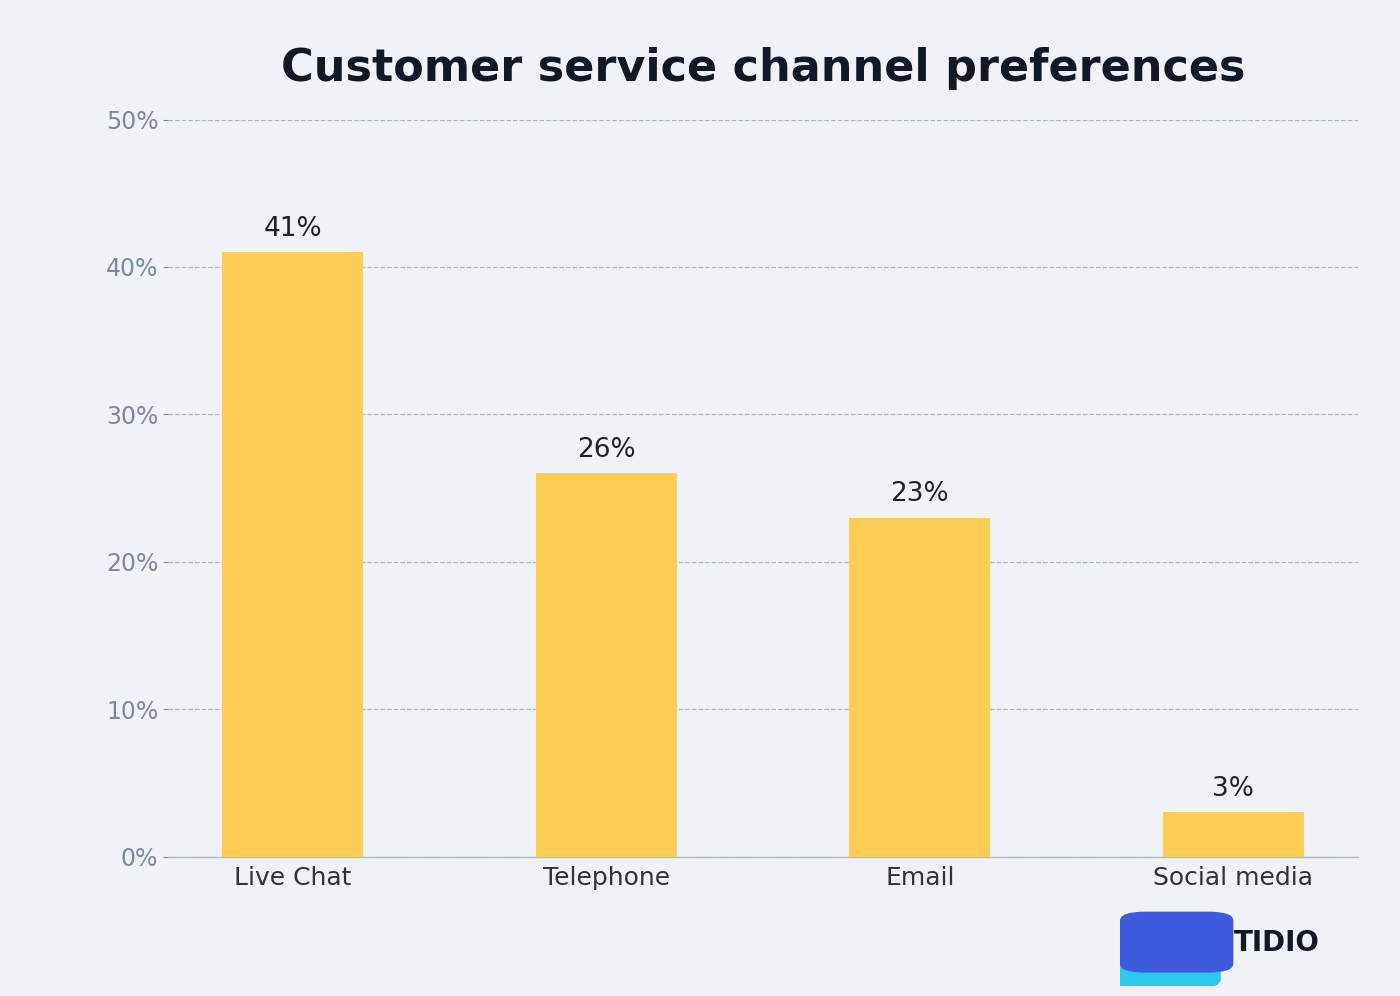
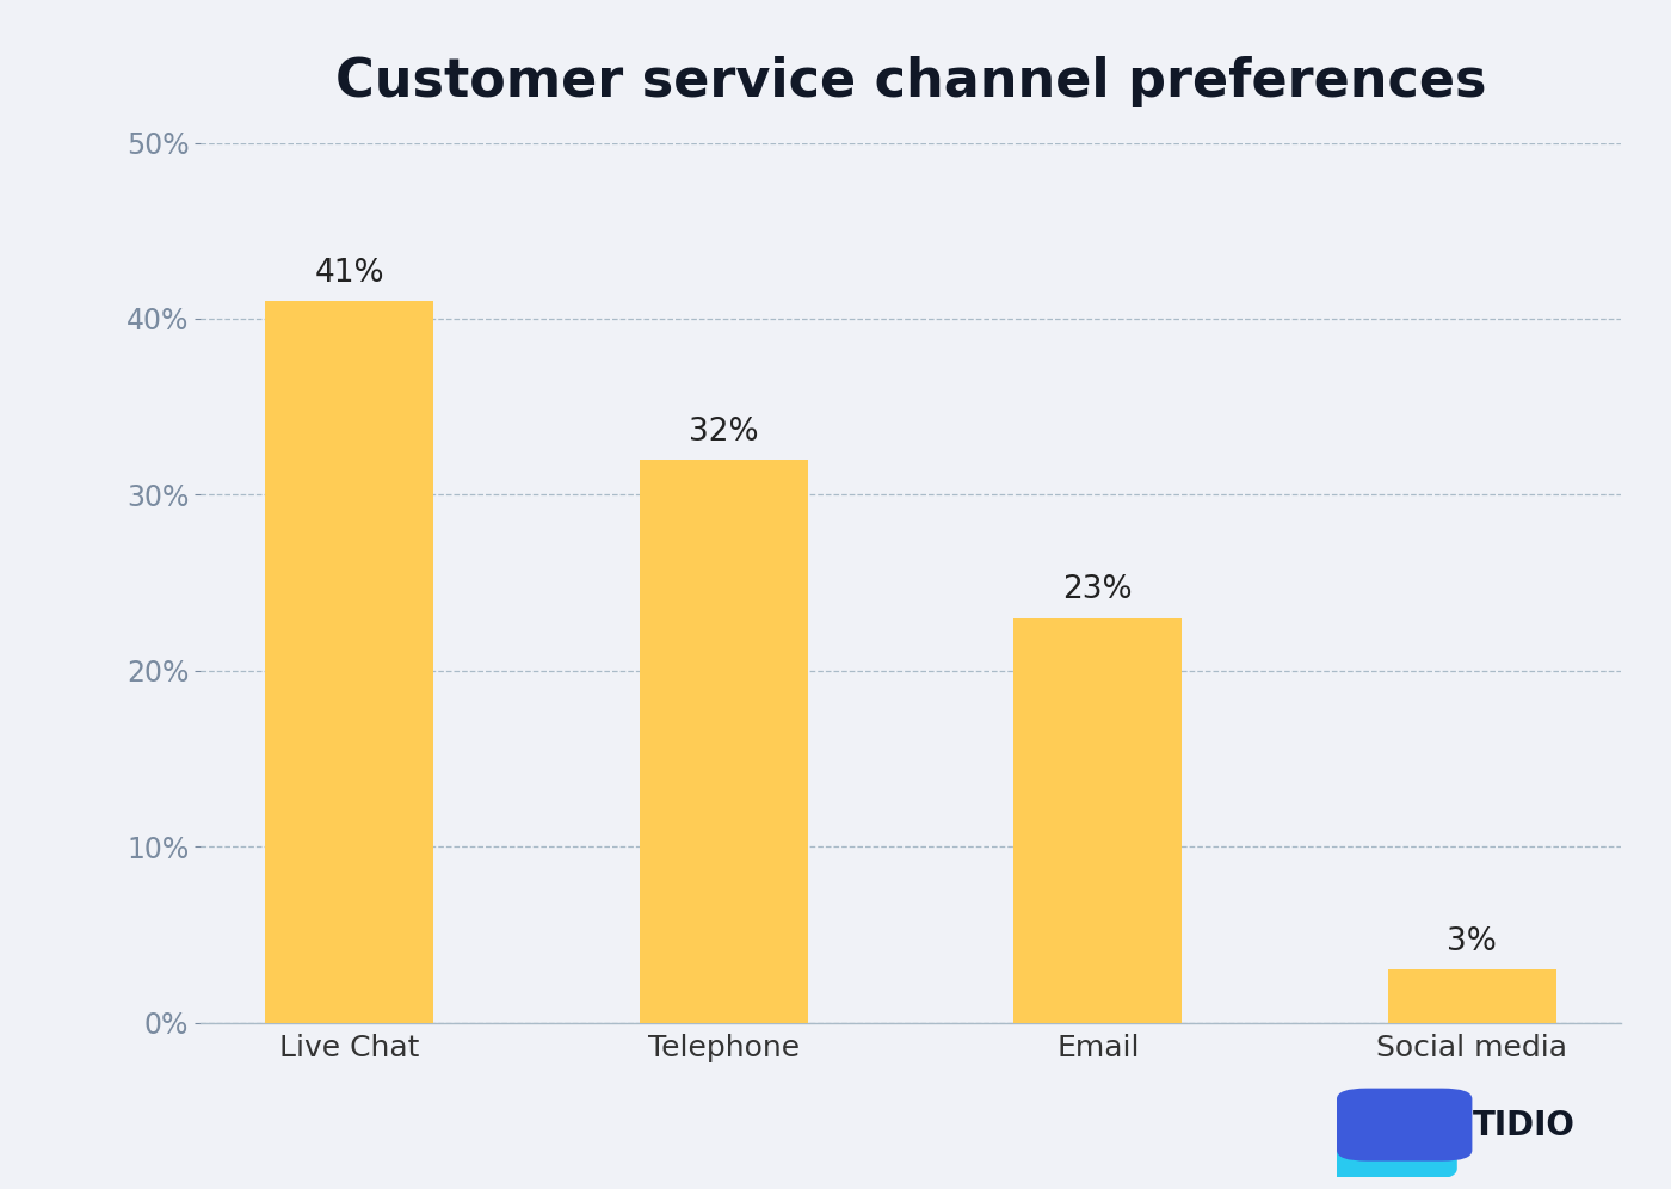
Telephone: 26% -> 32%
